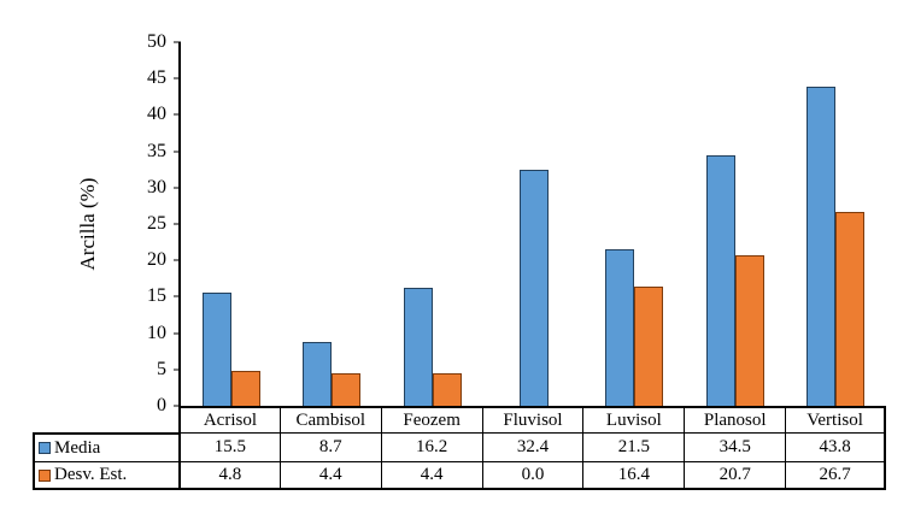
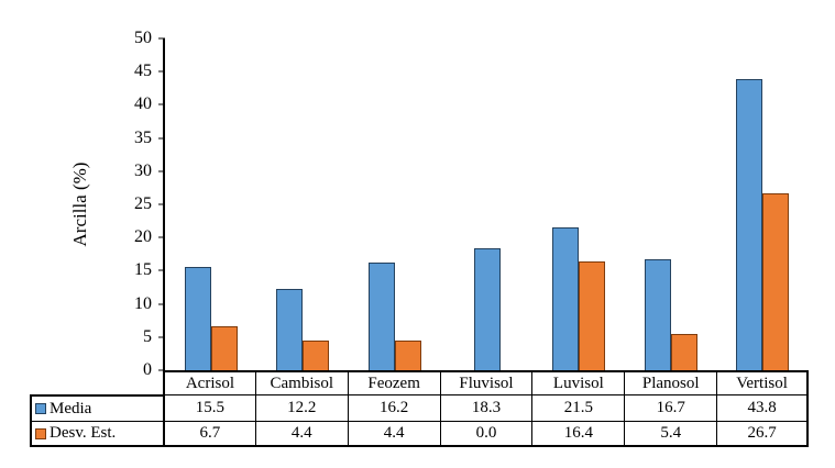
Desv. Est./Acrisol: 4.8 -> 6.7
Media/Cambisol: 8.7 -> 12.2
Media/Fluvisol: 32.4 -> 18.3
Media/Planosol: 34.5 -> 16.7
Desv. Est./Planosol: 20.7 -> 5.4
